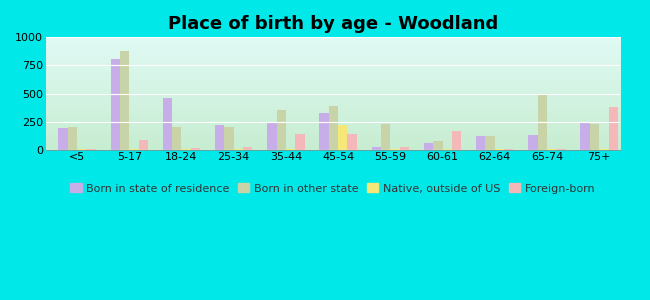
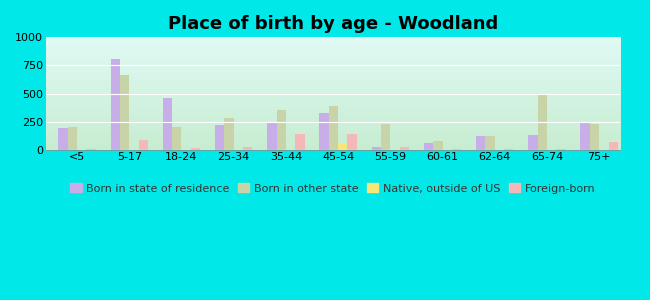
Born in other state/5-17: 880 -> 660
Born in other state/25-34: 200 -> 280
Native, outside of US/45-54: 220 -> 50
Foreign-born/60-61: 170 -> 10
Foreign-born/75+: 380 -> 70
